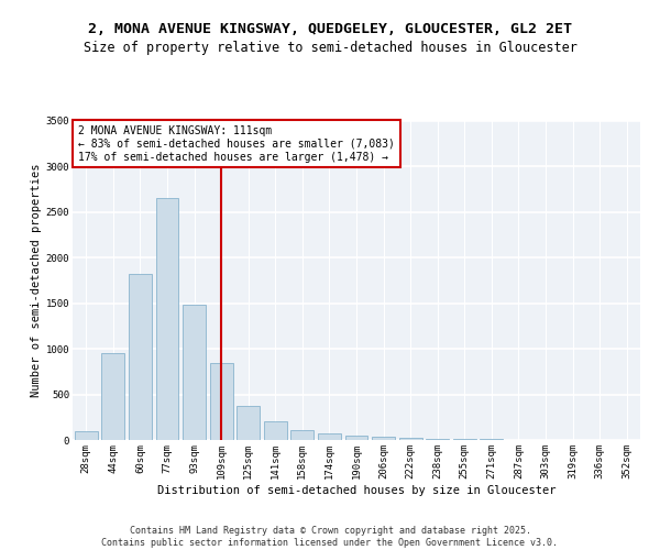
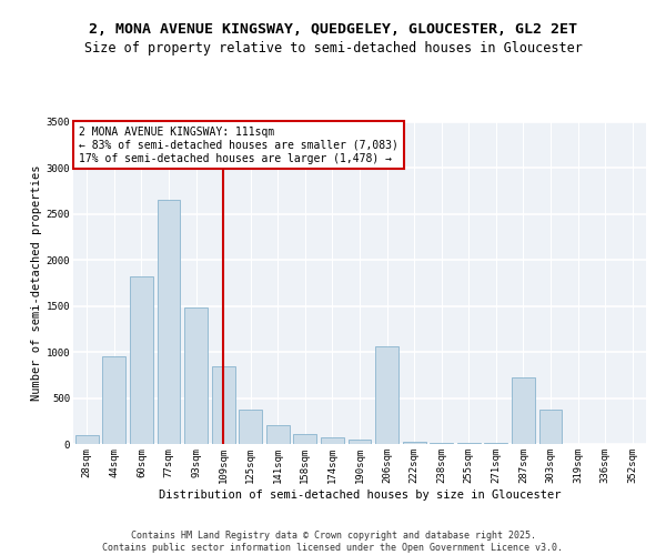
206sqm: 40 -> 1060
287sqm: 10 -> 720
303sqm: 0 -> 380
